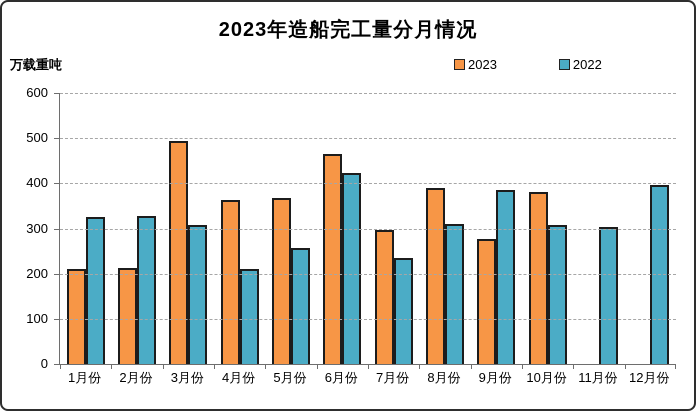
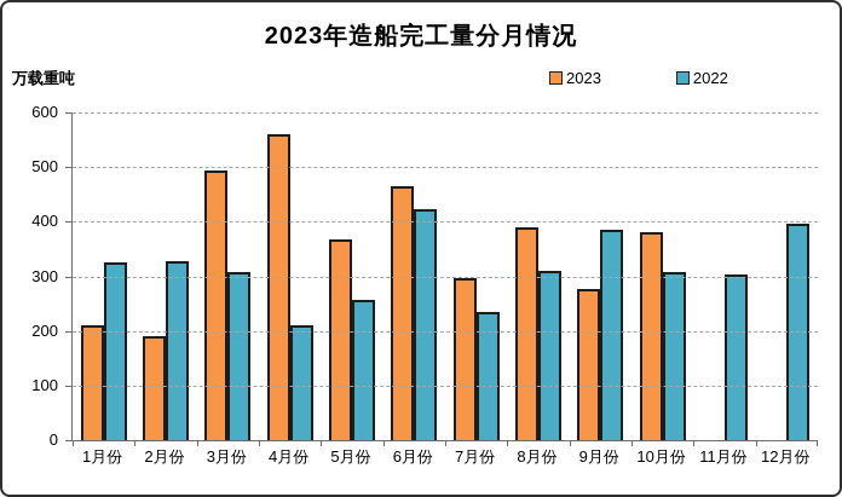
2023/2月份: 210 -> 190
2023/4月份: 360 -> 560
